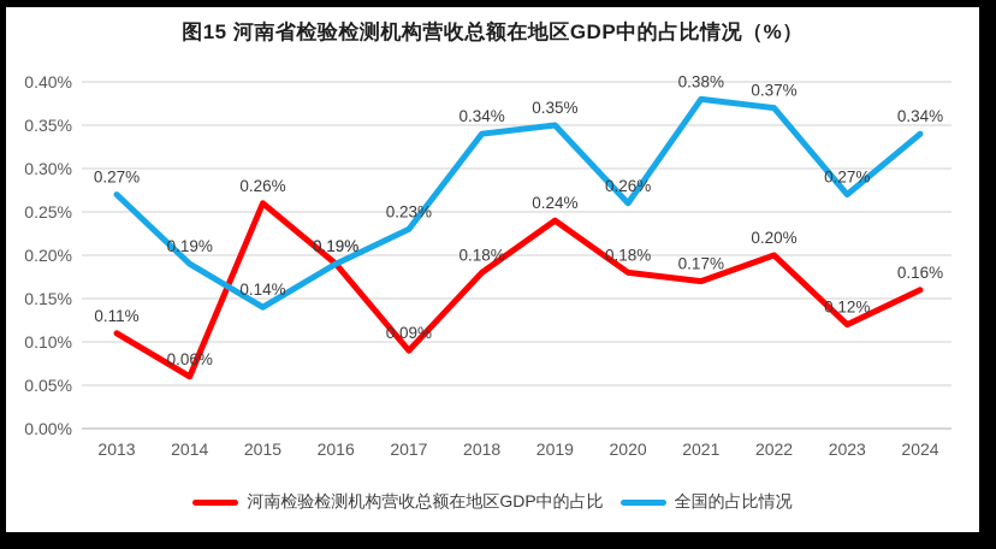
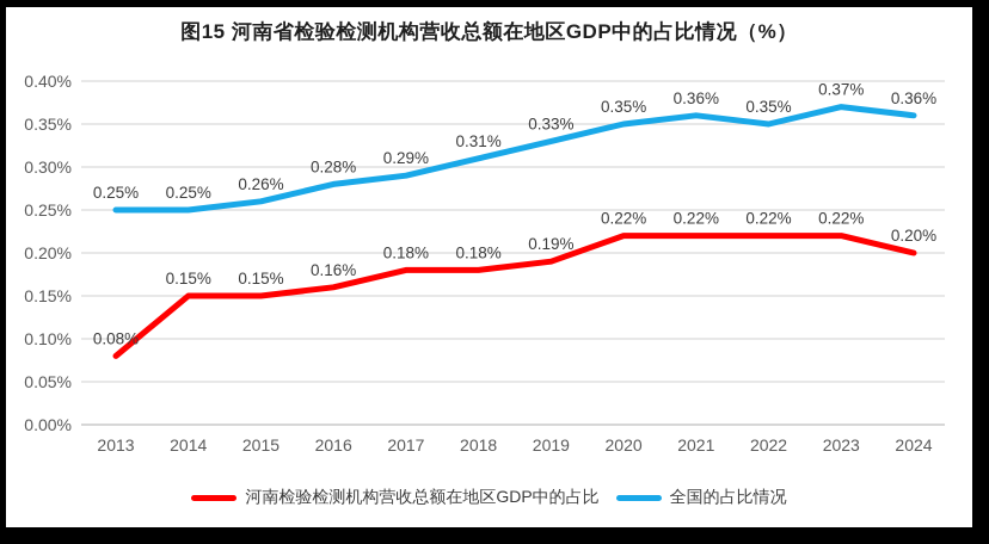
河南检验检测机构营收总额在地区GDP中的占比/2013: 0.11% -> 0.08%
全国的占比情况/2013: 0.27% -> 0.25%
河南检验检测机构营收总额在地区GDP中的占比/2014: 0.06% -> 0.15%
全国的占比情况/2014: 0.19% -> 0.25%
河南检验检测机构营收总额在地区GDP中的占比/2015: 0.26% -> 0.15%
全国的占比情况/2015: 0.14% -> 0.26%
河南检验检测机构营收总额在地区GDP中的占比/2016: 0.19% -> 0.16%
全国的占比情况/2016: 0.19% -> 0.28%
河南检验检测机构营收总额在地区GDP中的占比/2017: 0.09% -> 0.18%
全国的占比情况/2017: 0.23% -> 0.29%
全国的占比情况/2018: 0.34% -> 0.31%
河南检验检测机构营收总额在地区GDP中的占比/2019: 0.24% -> 0.19%
全国的占比情况/2019: 0.35% -> 0.33%
河南检验检测机构营收总额在地区GDP中的占比/2020: 0.18% -> 0.22%
全国的占比情况/2020: 0.26% -> 0.35%
河南检验检测机构营收总额在地区GDP中的占比/2021: 0.17% -> 0.22%
全国的占比情况/2021: 0.38% -> 0.36%
河南检验检测机构营收总额在地区GDP中的占比/2022: 0.20% -> 0.22%
全国的占比情况/2022: 0.37% -> 0.35%
河南检验检测机构营收总额在地区GDP中的占比/2023: 0.12% -> 0.22%
全国的占比情况/2023: 0.27% -> 0.37%
河南检验检测机构营收总额在地区GDP中的占比/2024: 0.16% -> 0.20%
全国的占比情况/2024: 0.34% -> 0.36%
